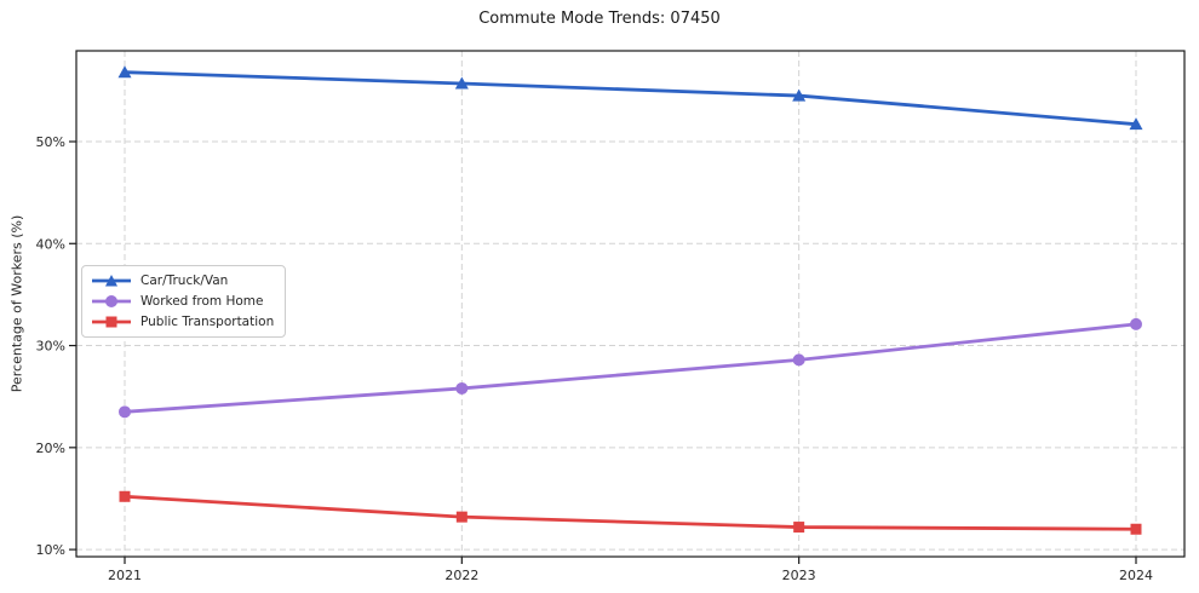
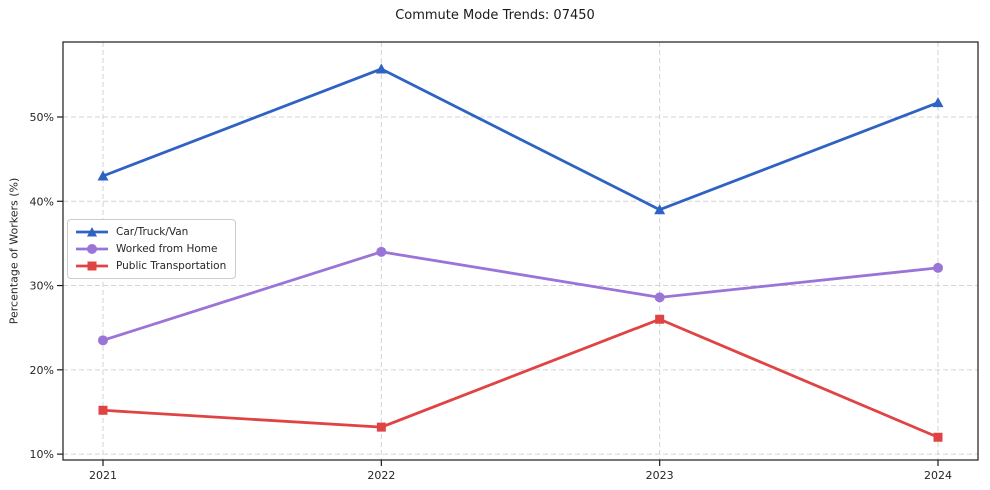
Car/Truck/Van/2021: 57% -> 43%
Worked from Home/2022: 26% -> 34%
Car/Truck/Van/2023: 54% -> 39%
Public Transportation/2023: 12% -> 26%
